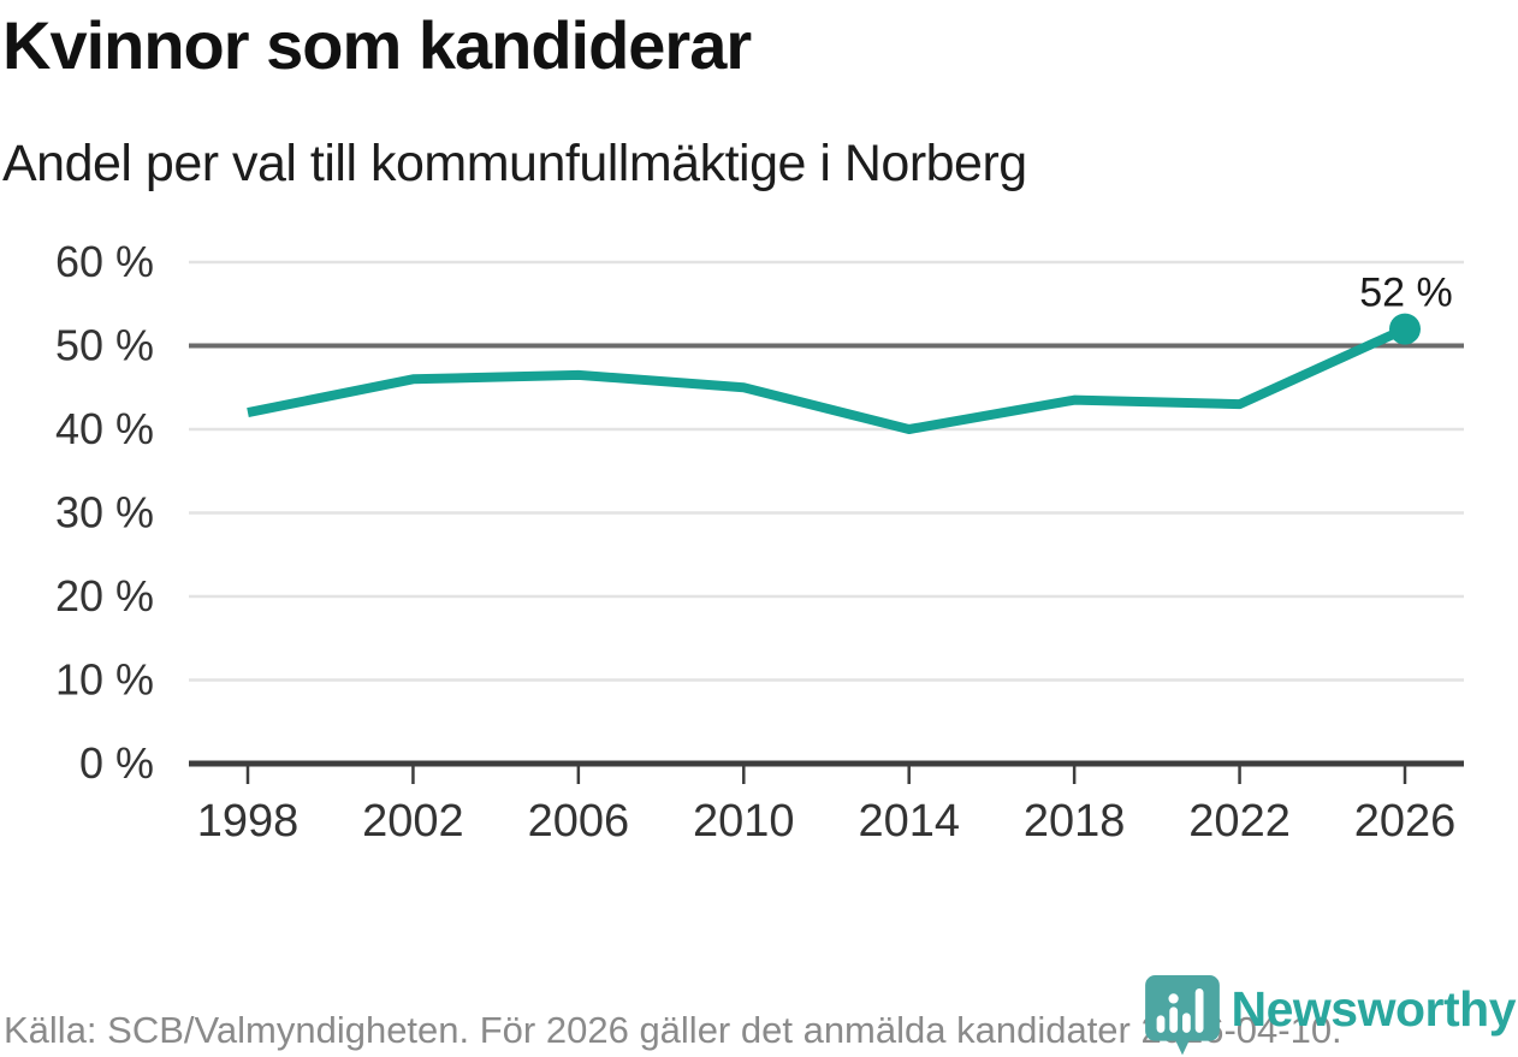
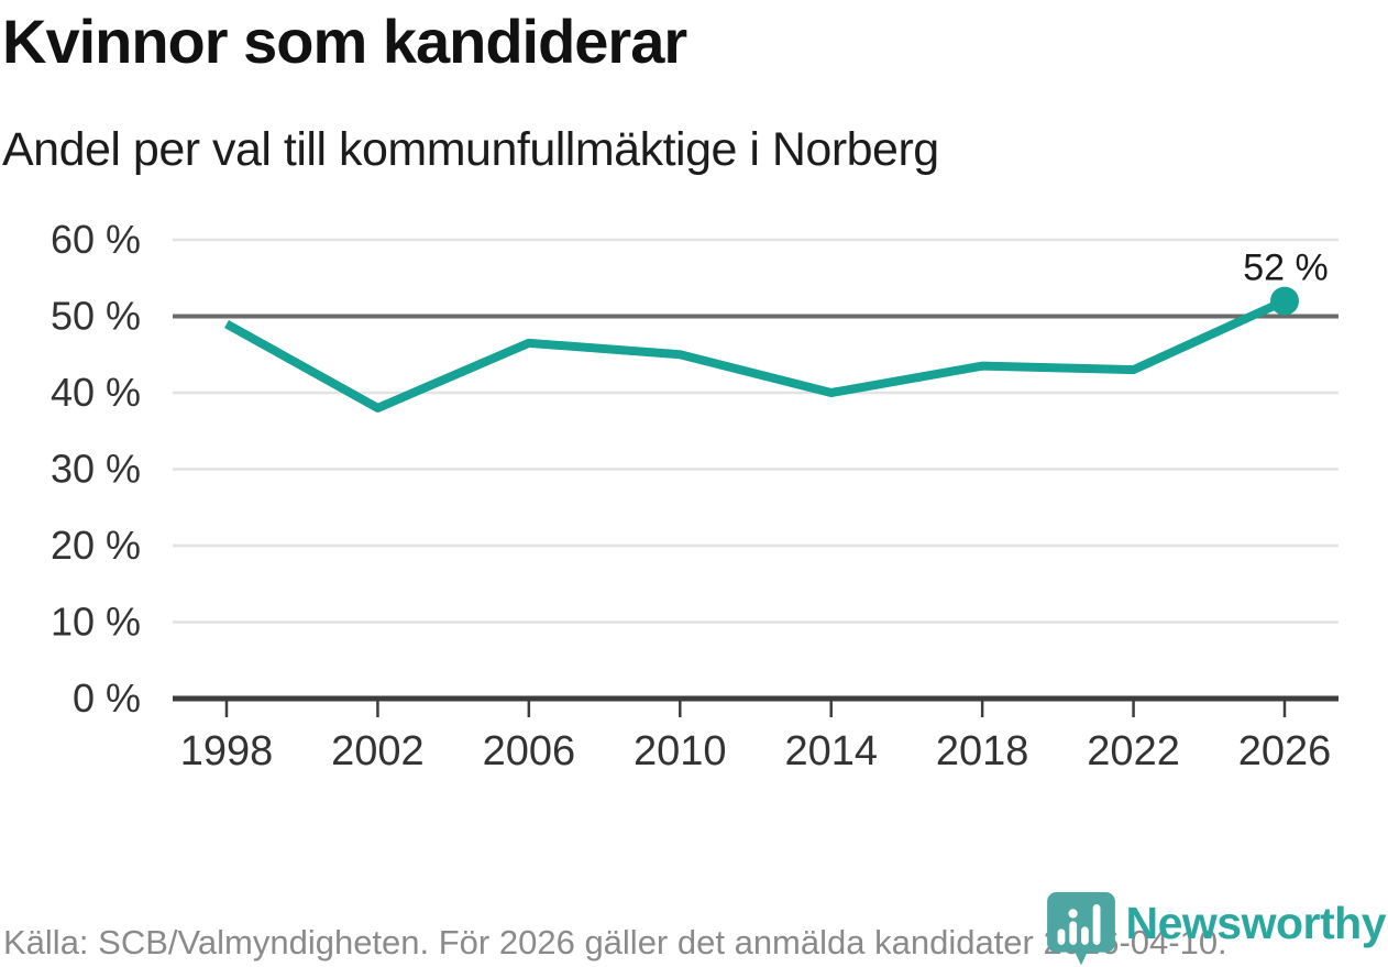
1998: 42% -> 49%
2002: 46% -> 38%
